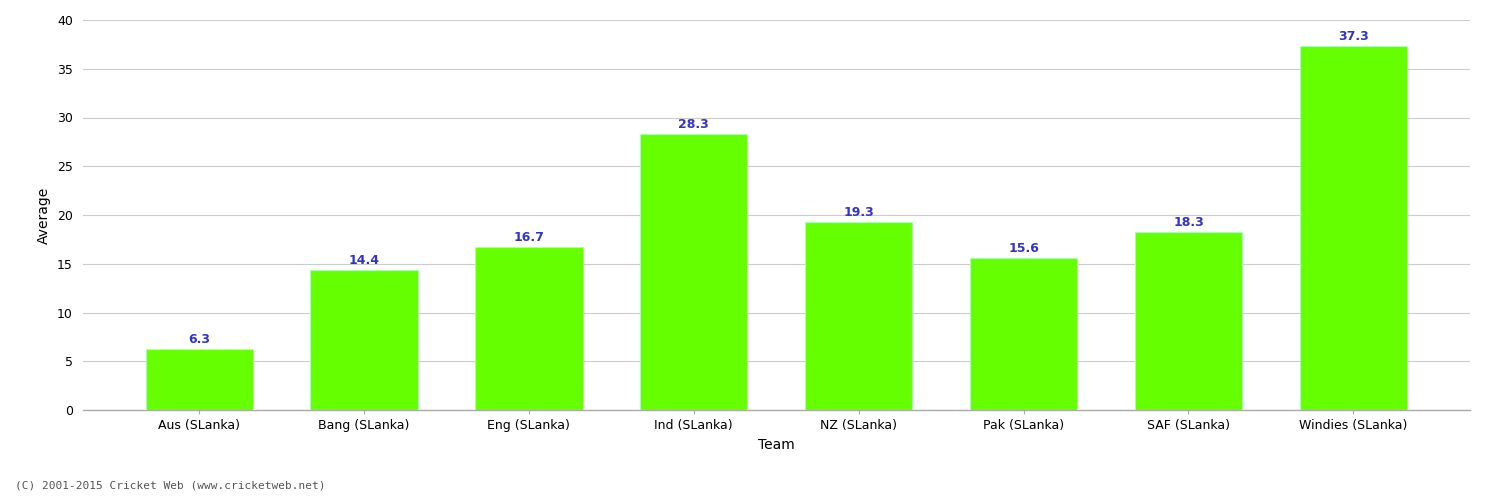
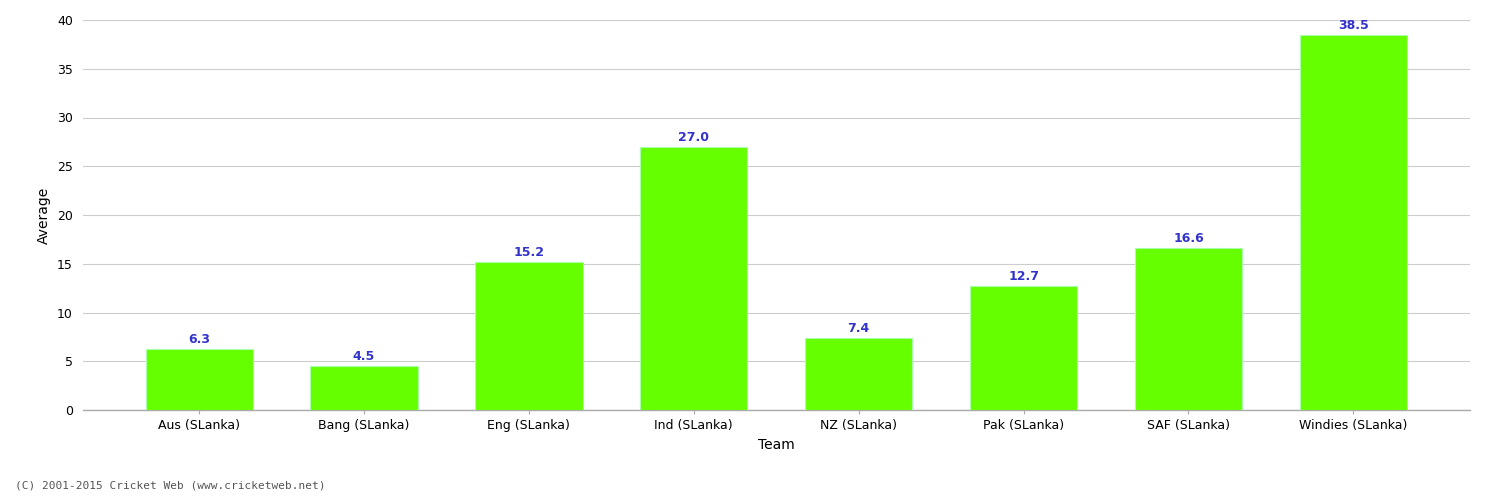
Bang (SLanka): 14.4 -> 4.5
Eng (SLanka): 16.7 -> 15.2
Ind (SLanka): 28.3 -> 27.0
NZ (SLanka): 19.3 -> 7.4
Pak (SLanka): 15.6 -> 12.7
SAF (SLanka): 18.3 -> 16.6
Windies (SLanka): 37.3 -> 38.5
